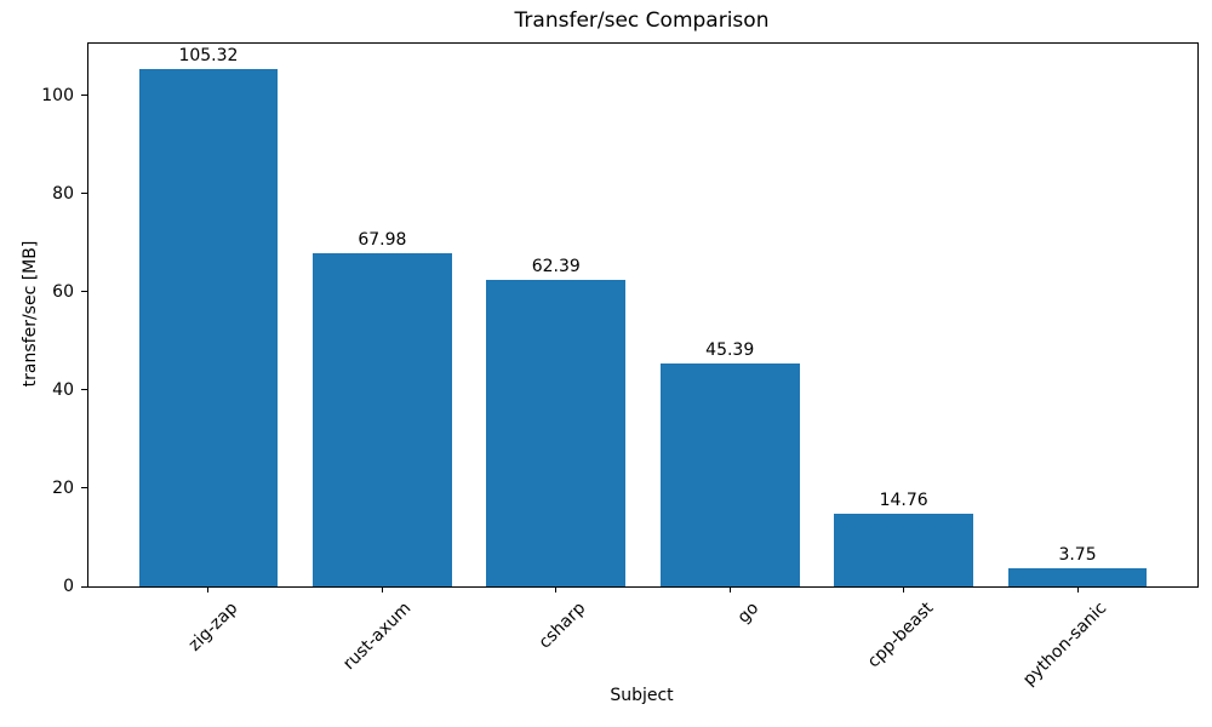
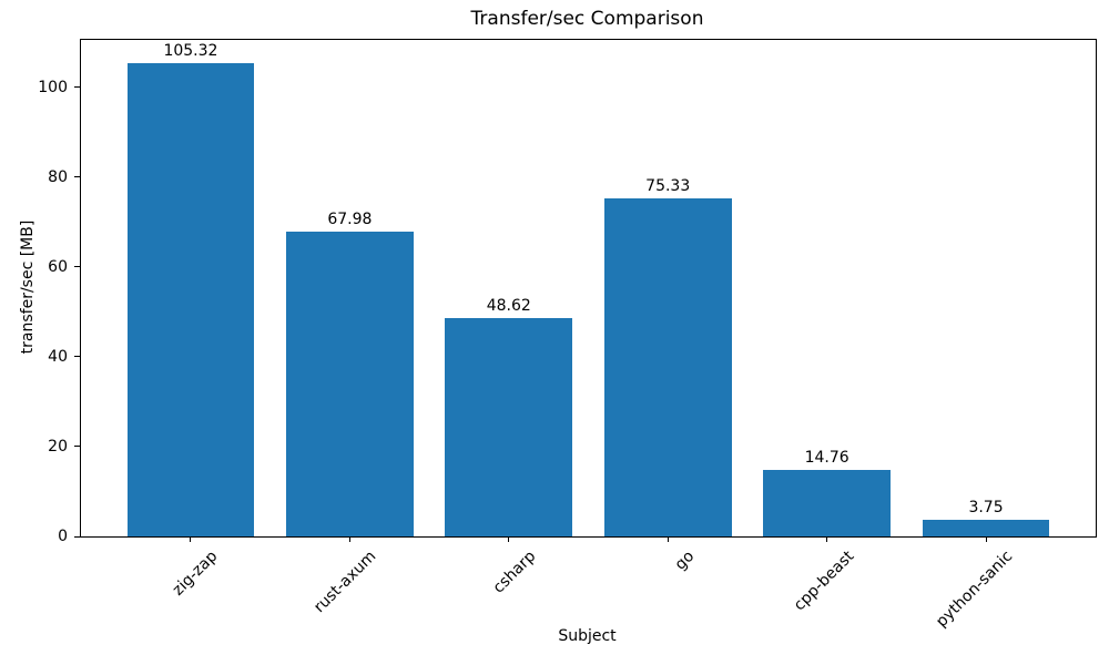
csharp: 62.39 -> 48.62
go: 45.39 -> 75.33
